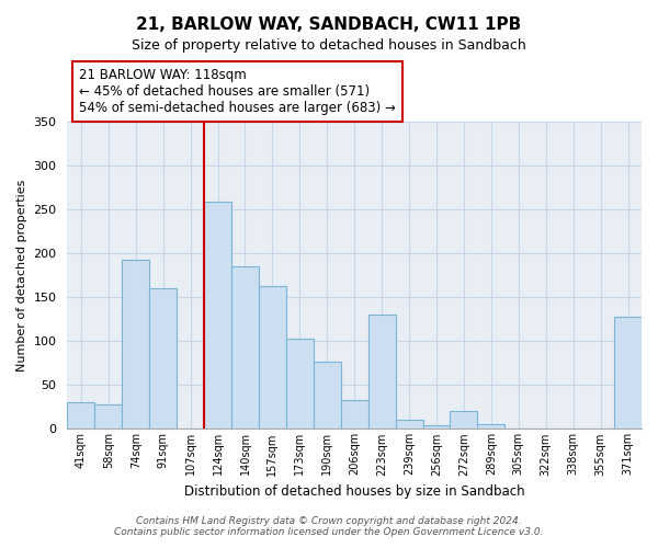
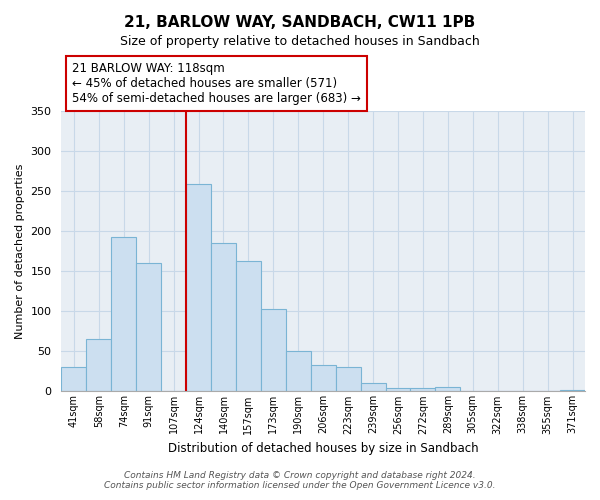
58sqm: 28 -> 65
190sqm: 76 -> 50
223sqm: 130 -> 30
272sqm: 20 -> 4
371sqm: 128 -> 2
